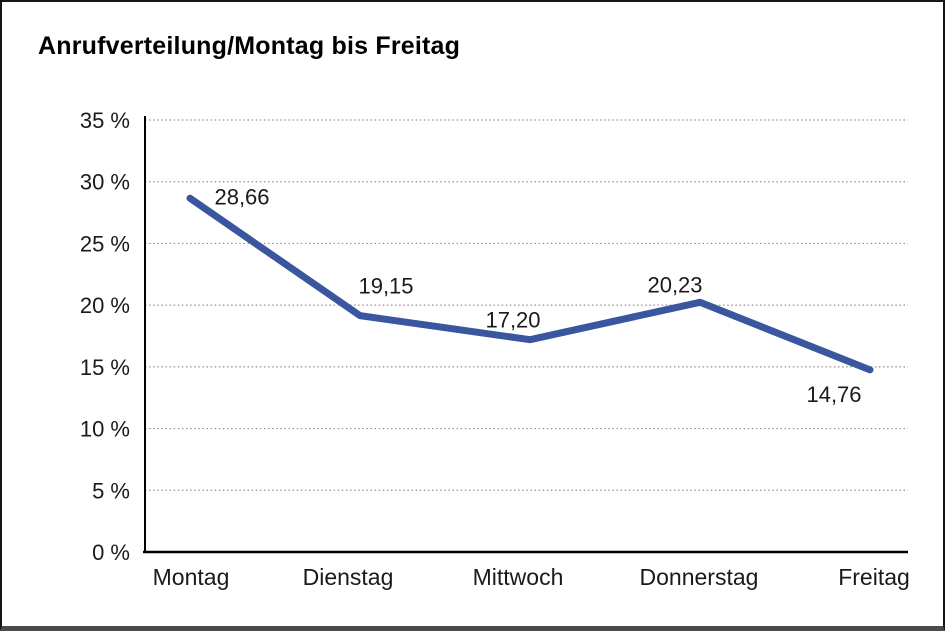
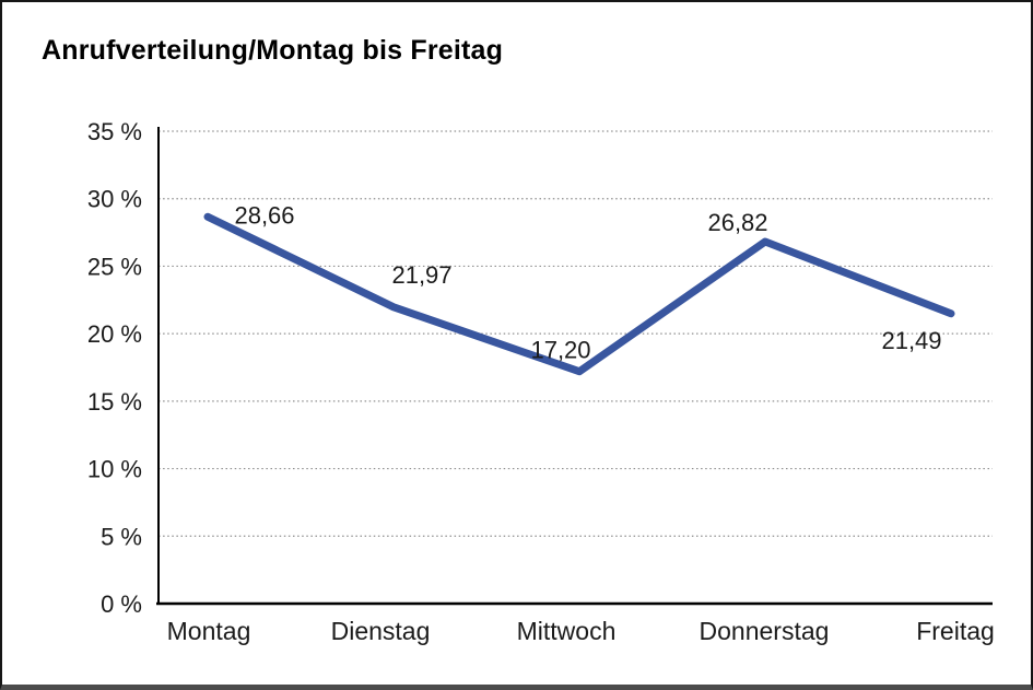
Dienstag: 19,15 -> 21,97
Donnerstag: 20,23 -> 26,82
Freitag: 14,76 -> 21,49
